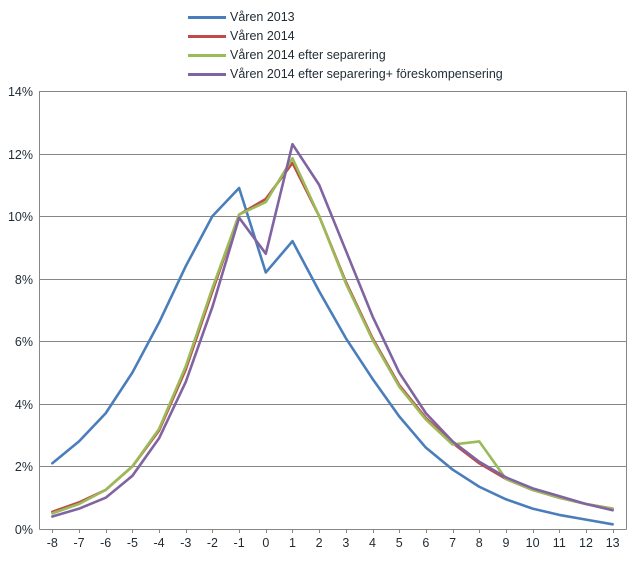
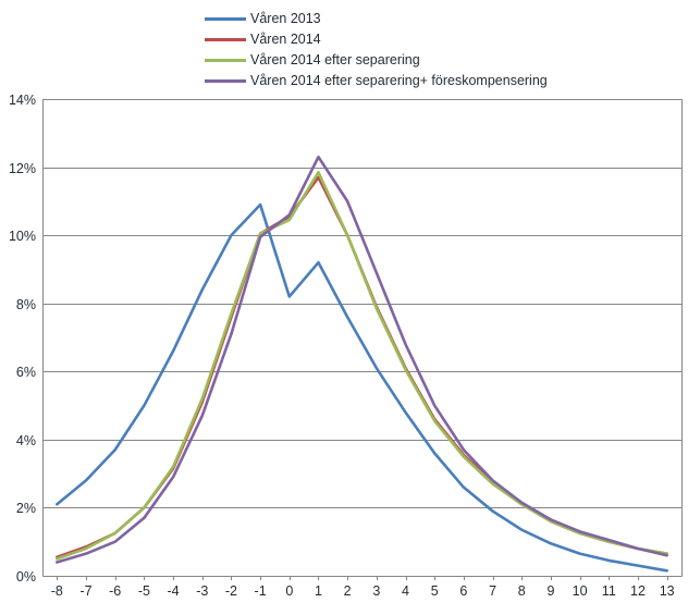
Våren 2014 efter separering+ föreskompensering/0: 8.8% -> 10.6%
Våren 2014 efter separering/8: 2.8% -> 2.1%
